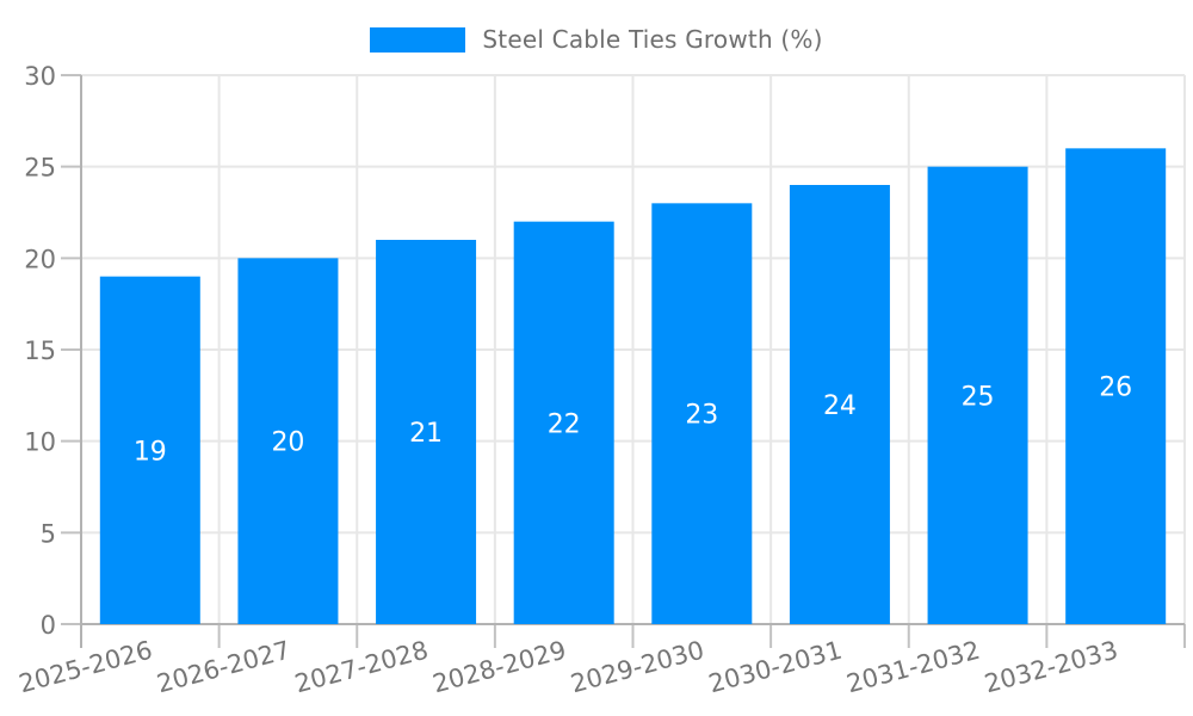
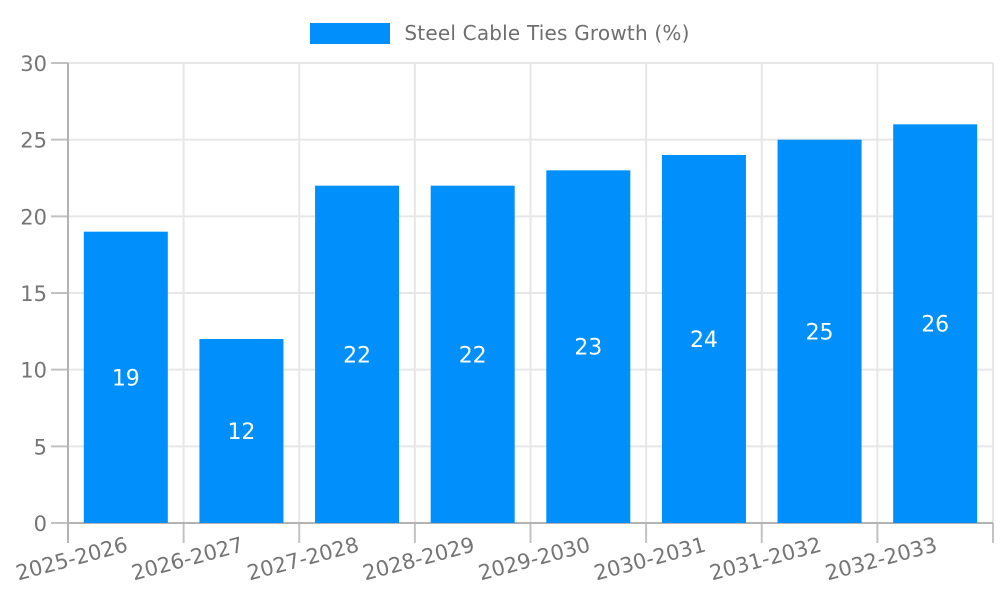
2026-2027: 20 -> 12
2027-2028: 21 -> 22
